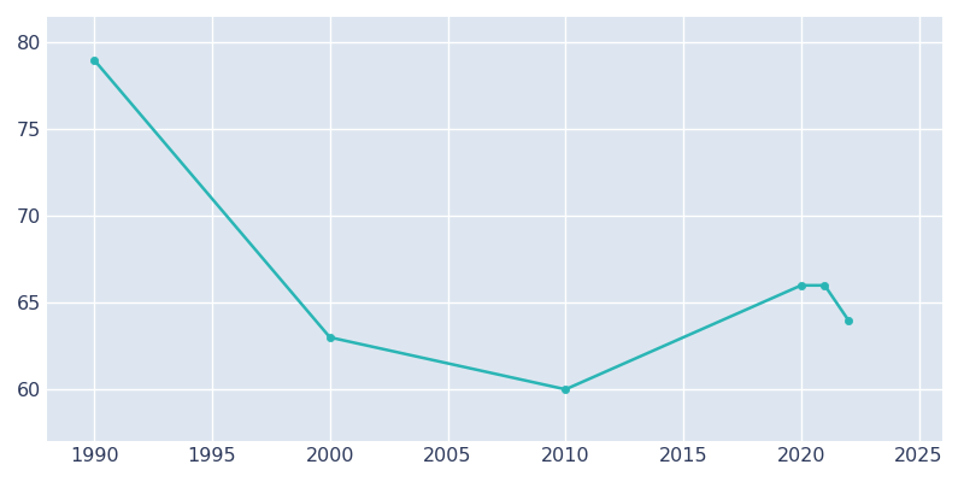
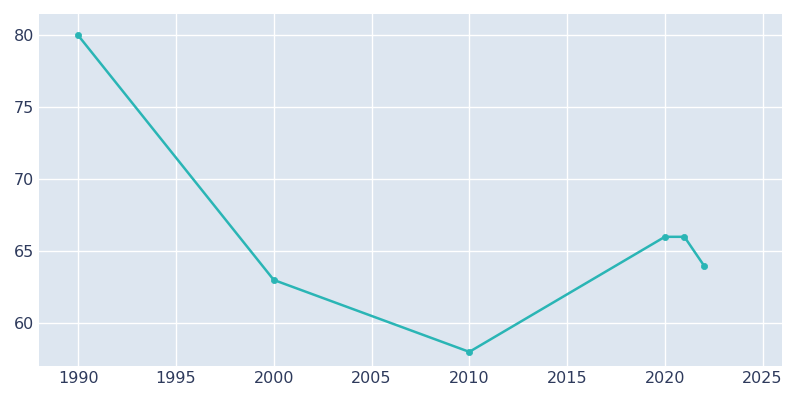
1990: 79 -> 80
2010: 60 -> 58
